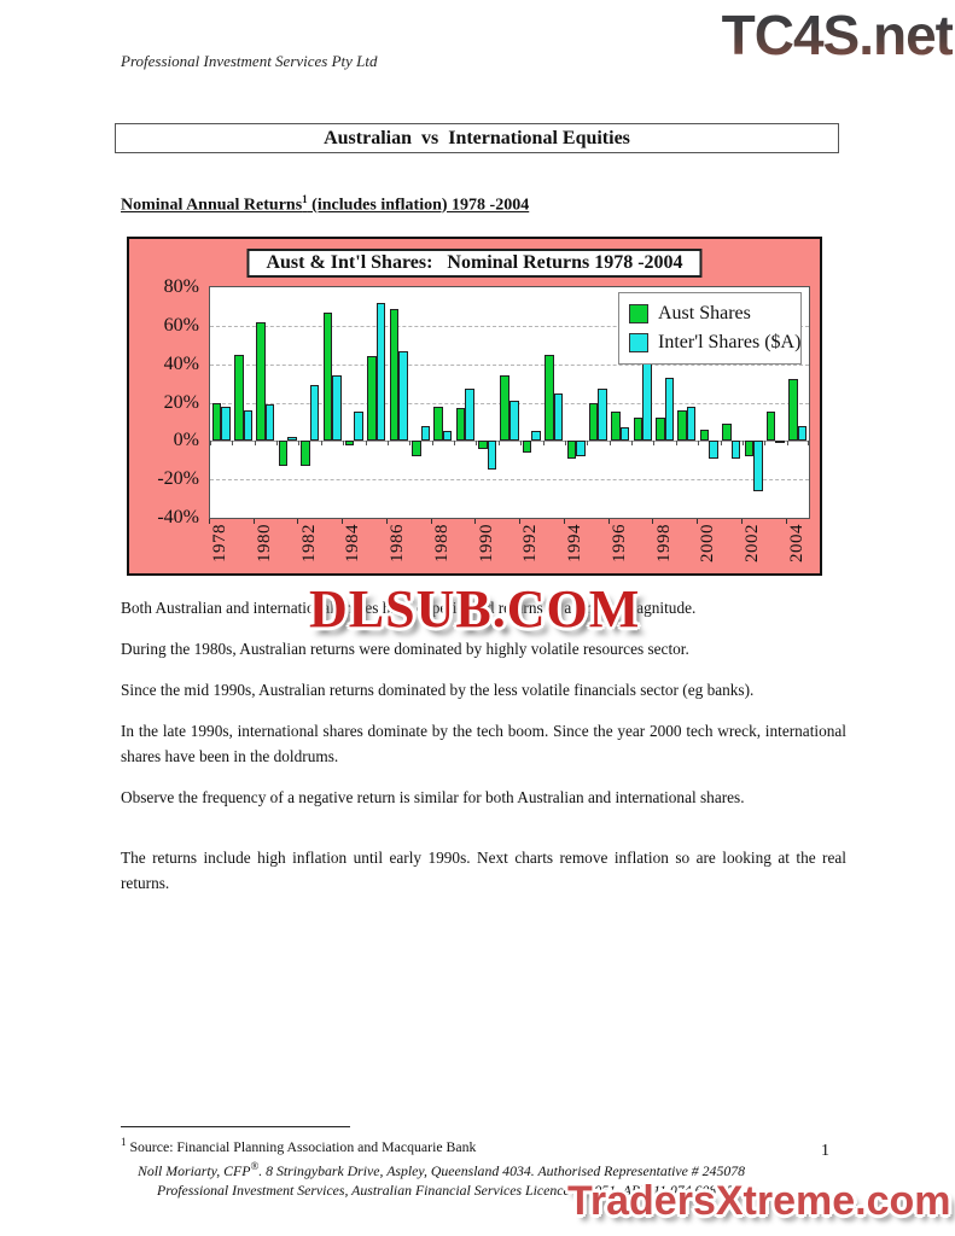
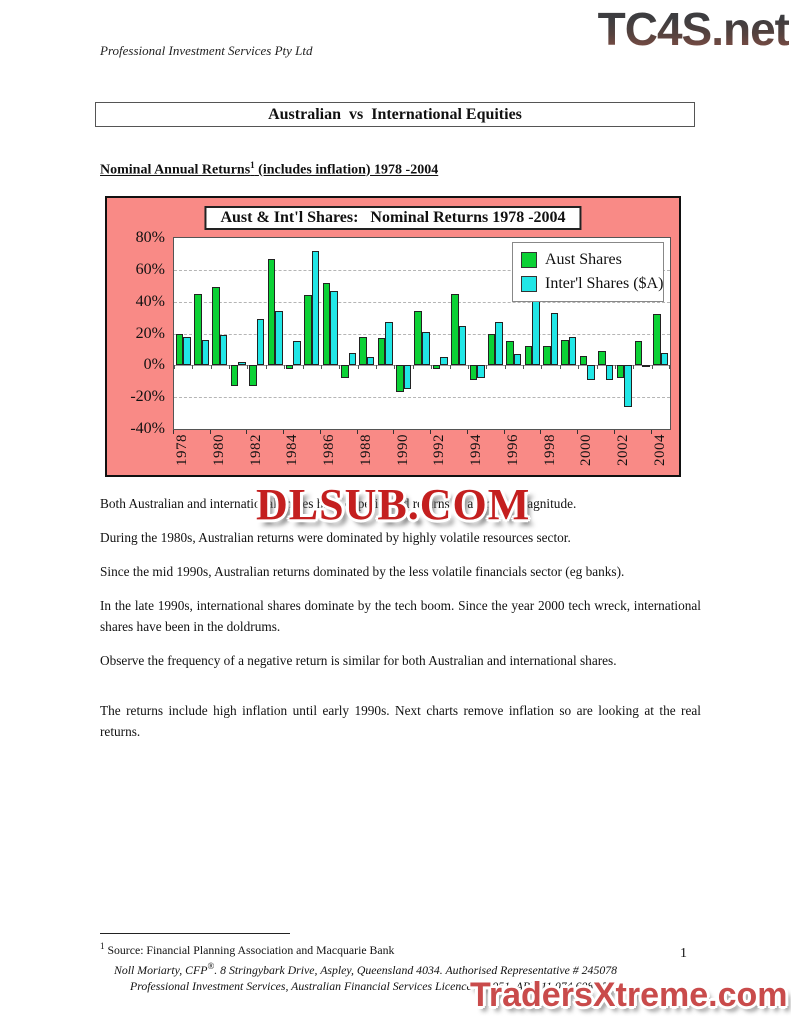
Aust Shares/1980: 62% -> 49%
Aust Shares/1986: 69% -> 52%
Aust Shares/1990: -4% -> -17%
Aust Shares/1992: -6% -> -2%
